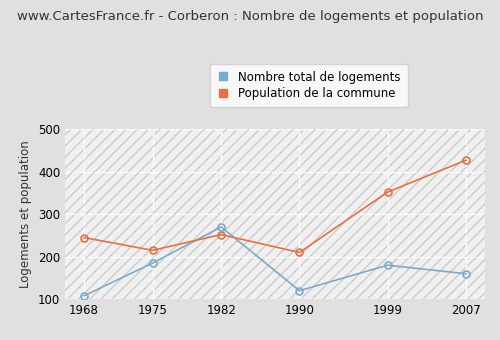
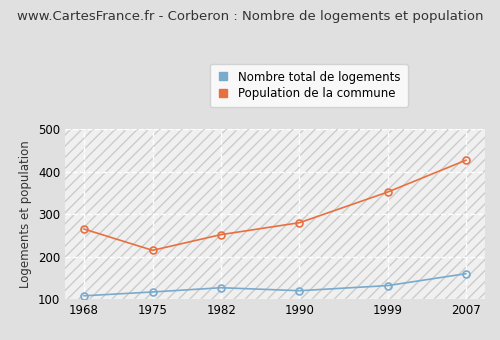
Population de la commune/1968: 245 -> 265
Nombre total de logements/1975: 185 -> 117
Nombre total de logements/1982: 270 -> 127
Population de la commune/1990: 210 -> 280
Nombre total de logements/1999: 180 -> 132
